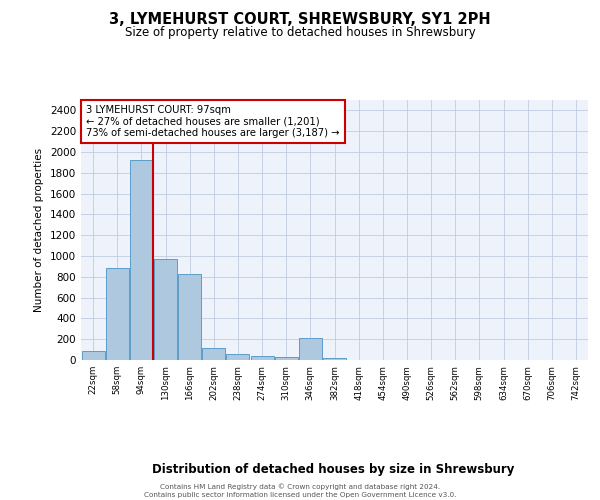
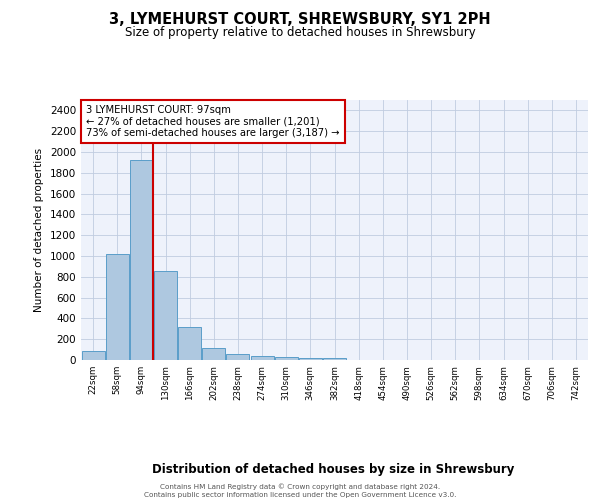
58sqm: 880 -> 1020
130sqm: 970 -> 860
166sqm: 830 -> 320
346sqm: 210 -> 20
